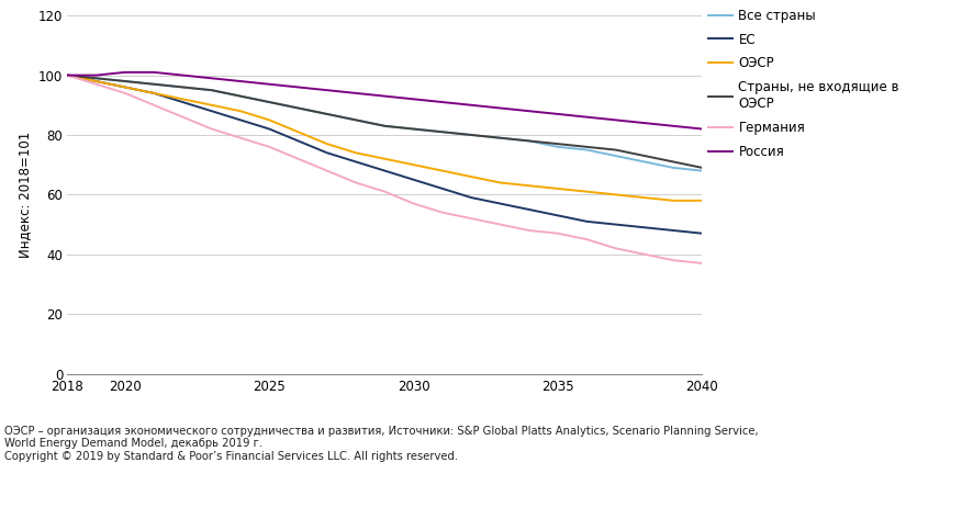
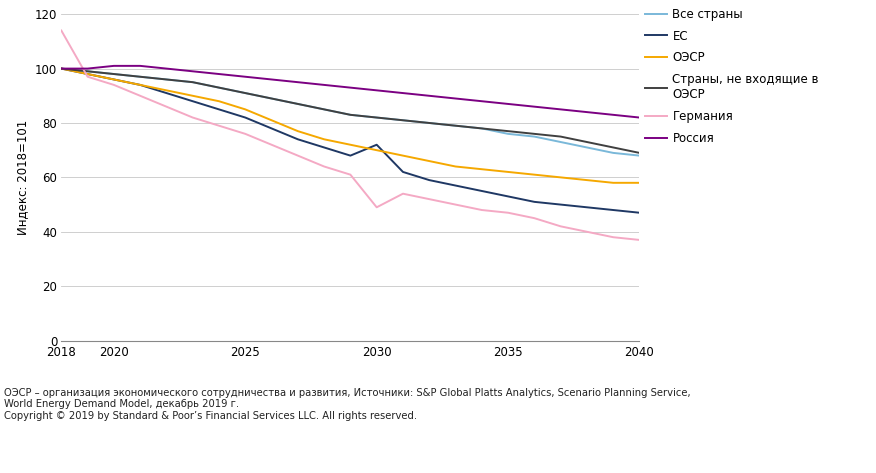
Германия/2018: 100 -> 114
ЕС/2030: 65 -> 72
Германия/2030: 57 -> 49
